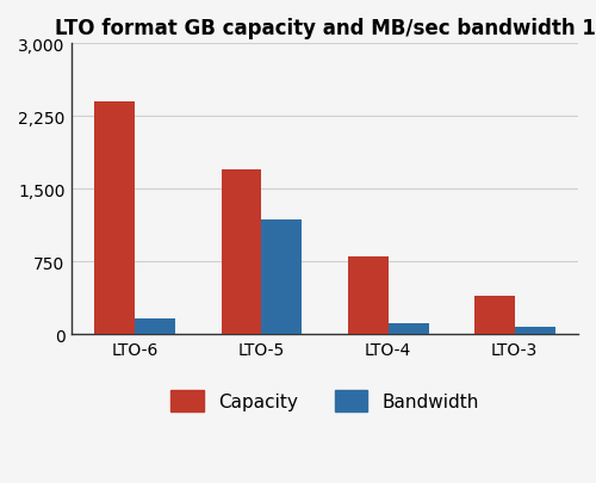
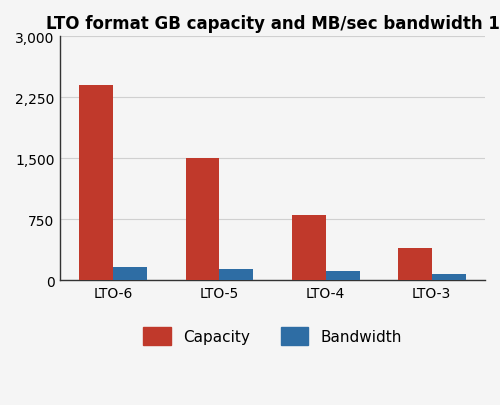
Capacity/LTO-5: 1,700 -> 1,500
Bandwidth/LTO-5: 1,180 -> 140
